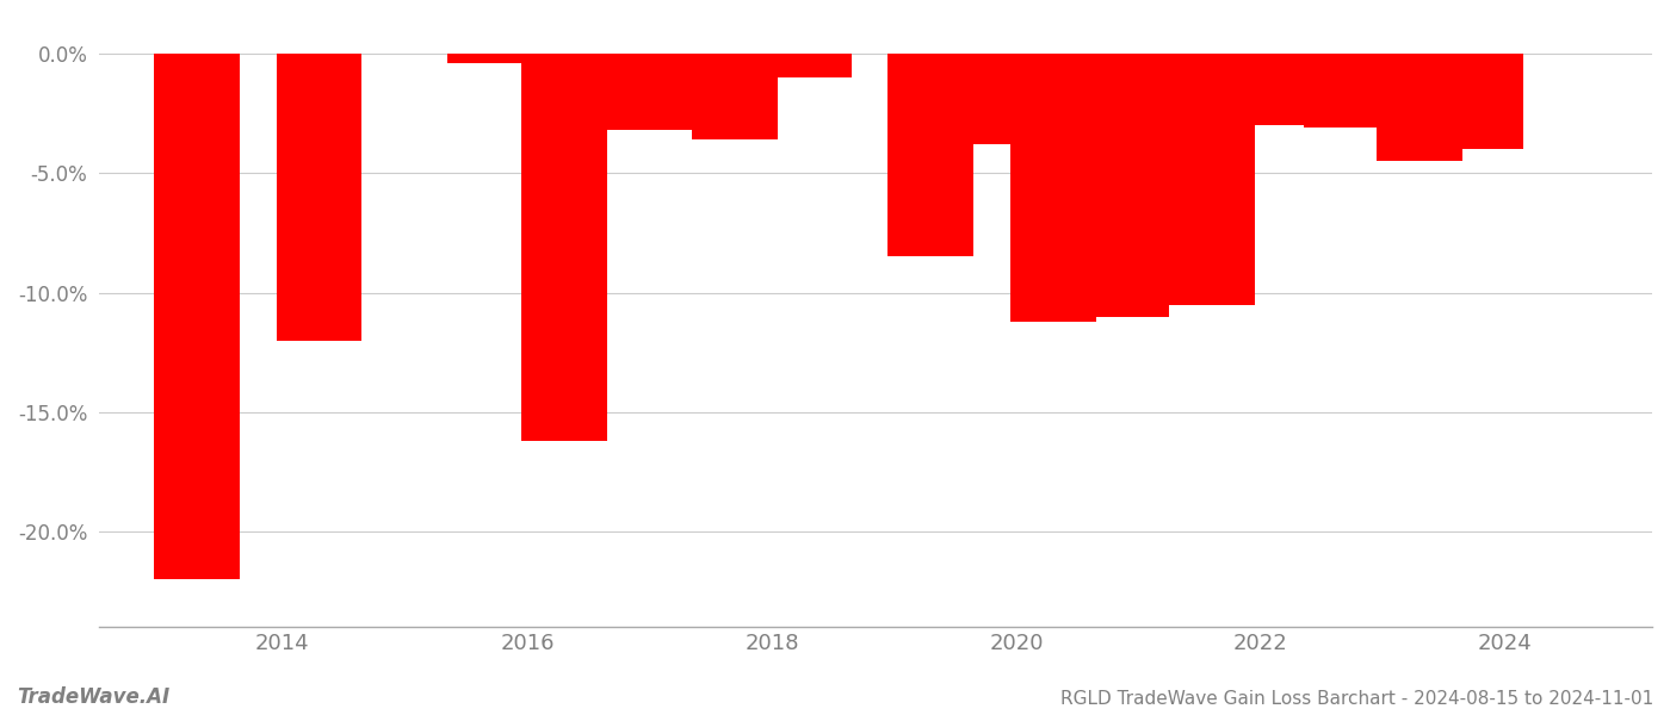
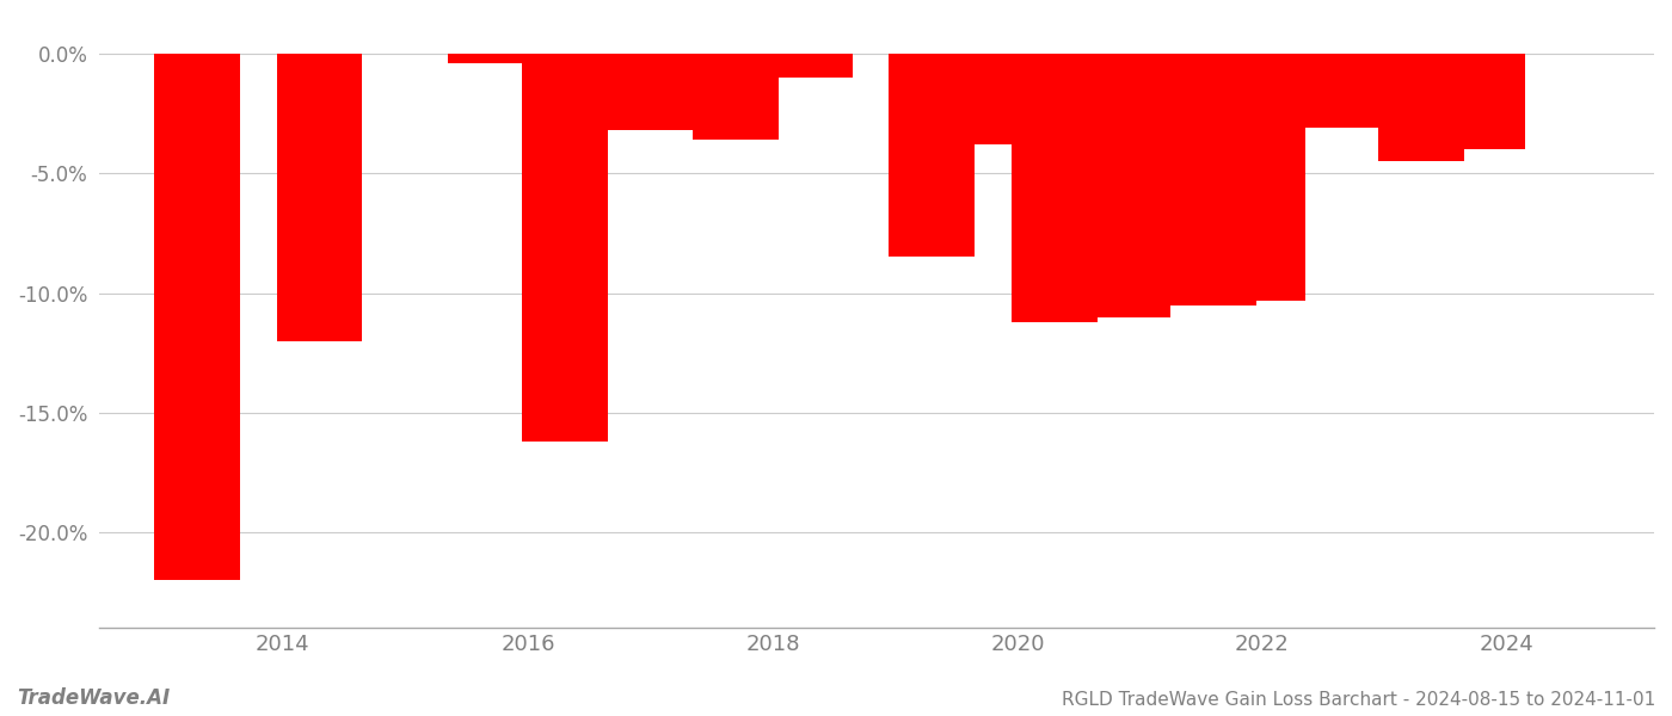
2022: -3.0% -> -10.3%
